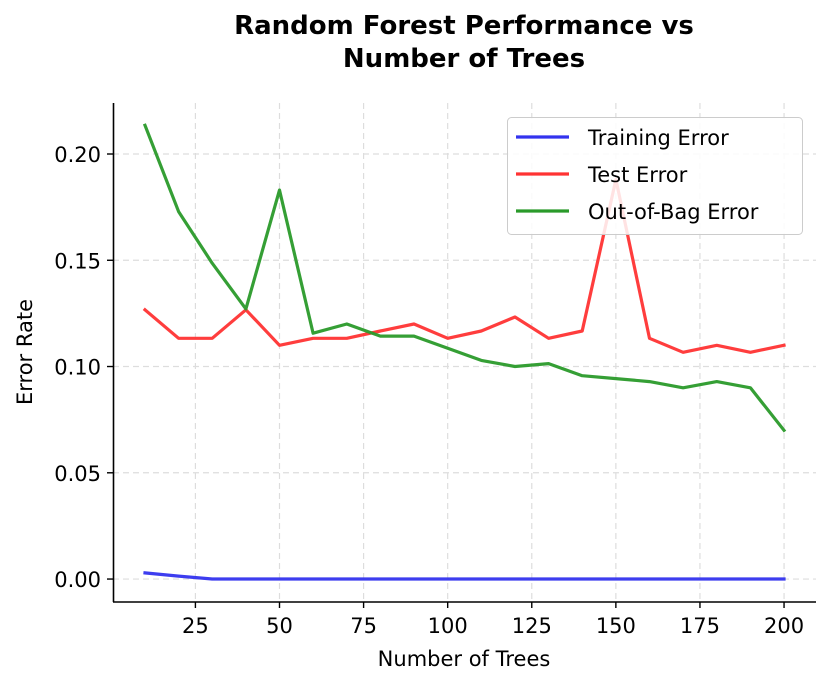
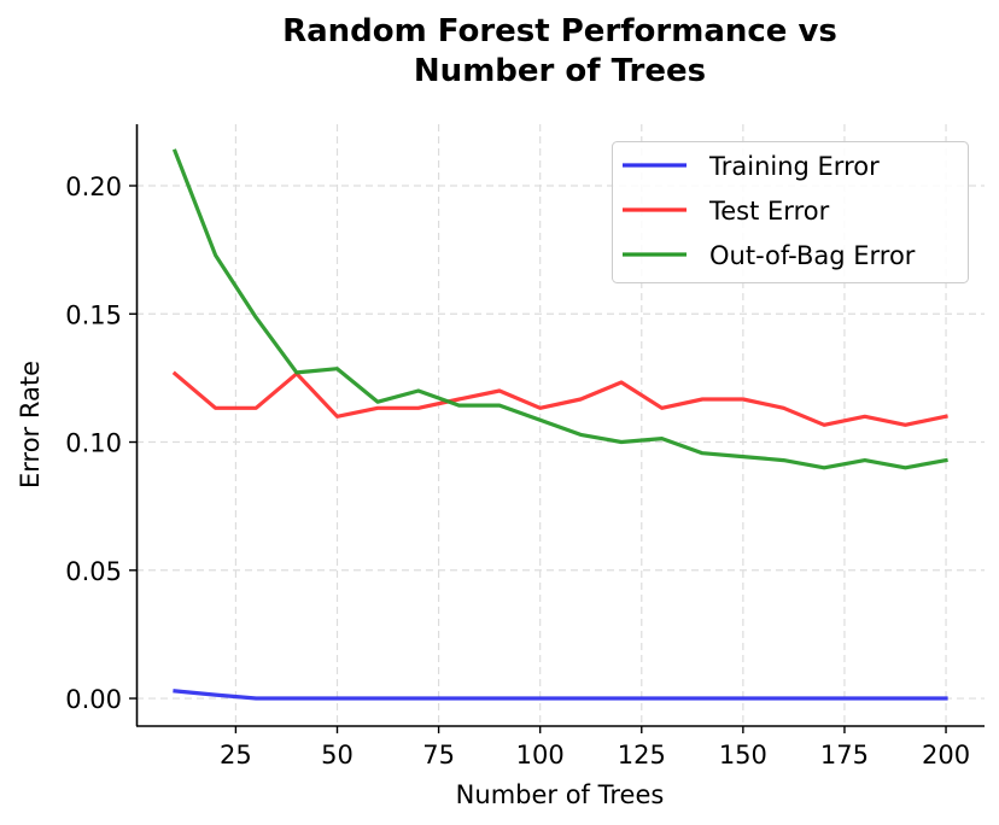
Out-of-Bag Error/50: 0.183 -> 0.129
Test Error/150: 0.188 -> 0.117
Out-of-Bag Error/200: 0.070 -> 0.093
